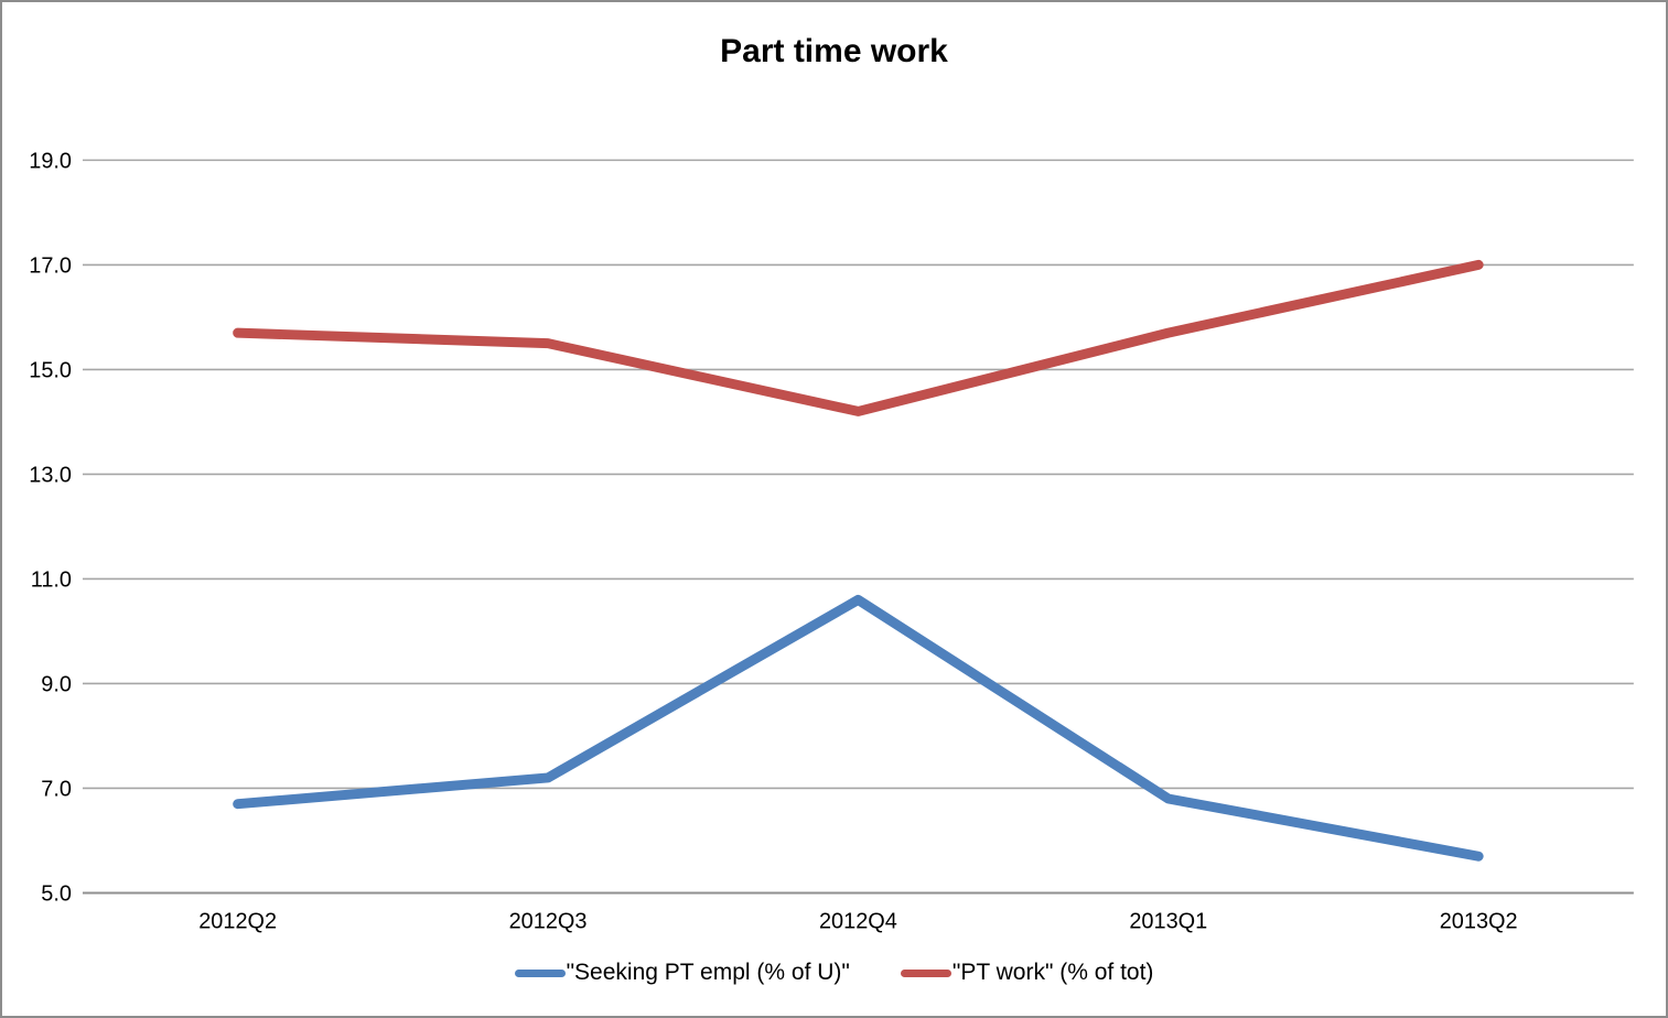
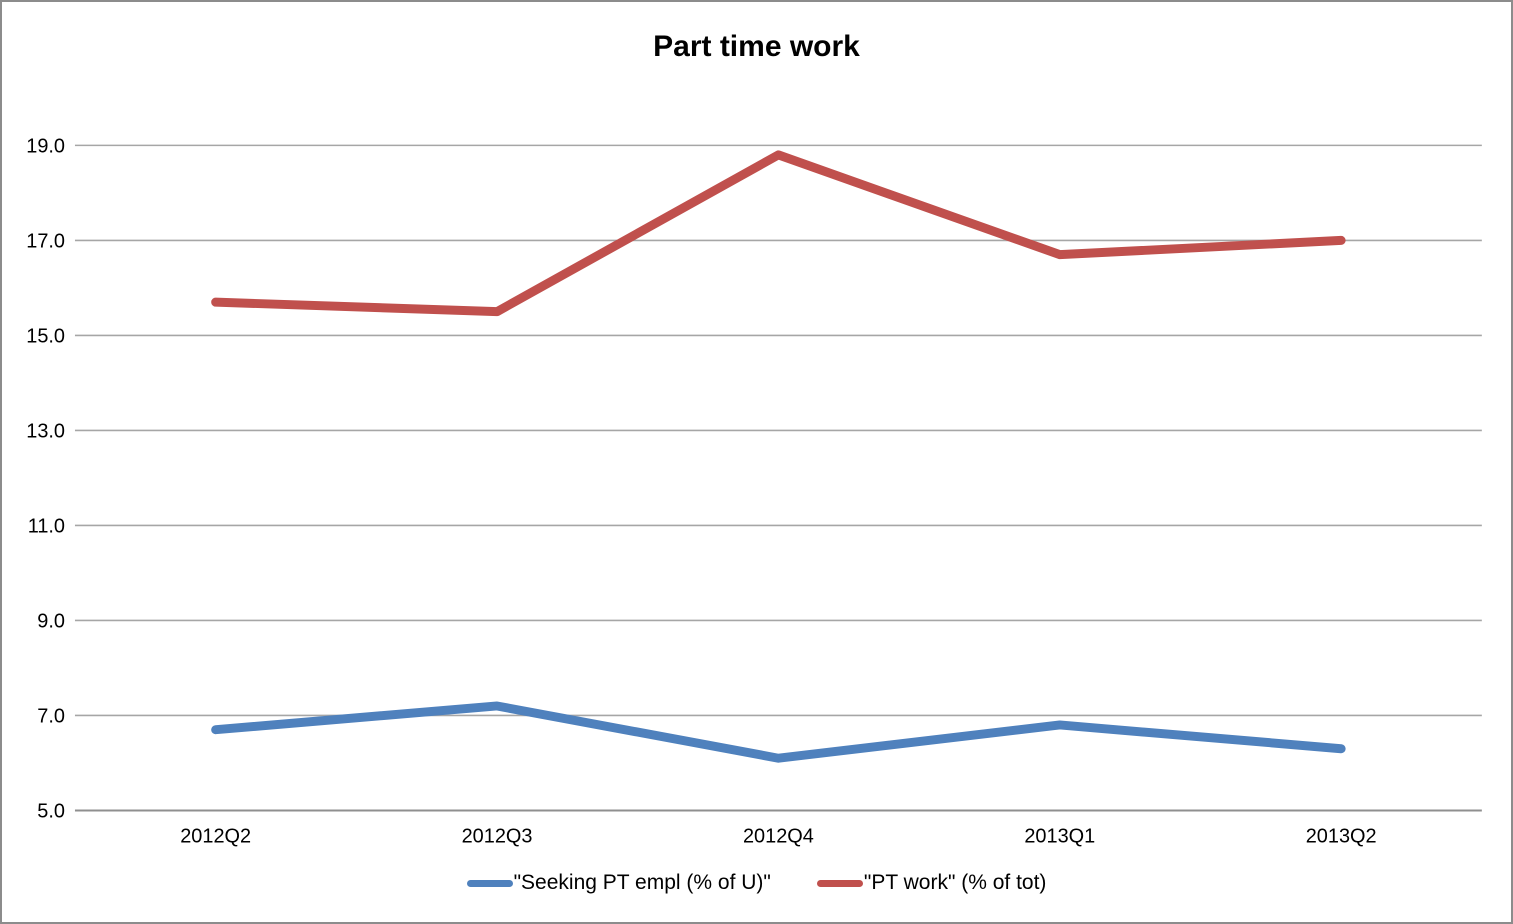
"Seeking PT empl (% of U)"/2012Q4: 10.6 -> 6.1
"PT work" (% of tot)/2012Q4: 14.2 -> 18.8
"PT work" (% of tot)/2013Q1: 15.7 -> 16.7
"Seeking PT empl (% of U)"/2013Q2: 5.7 -> 6.3
